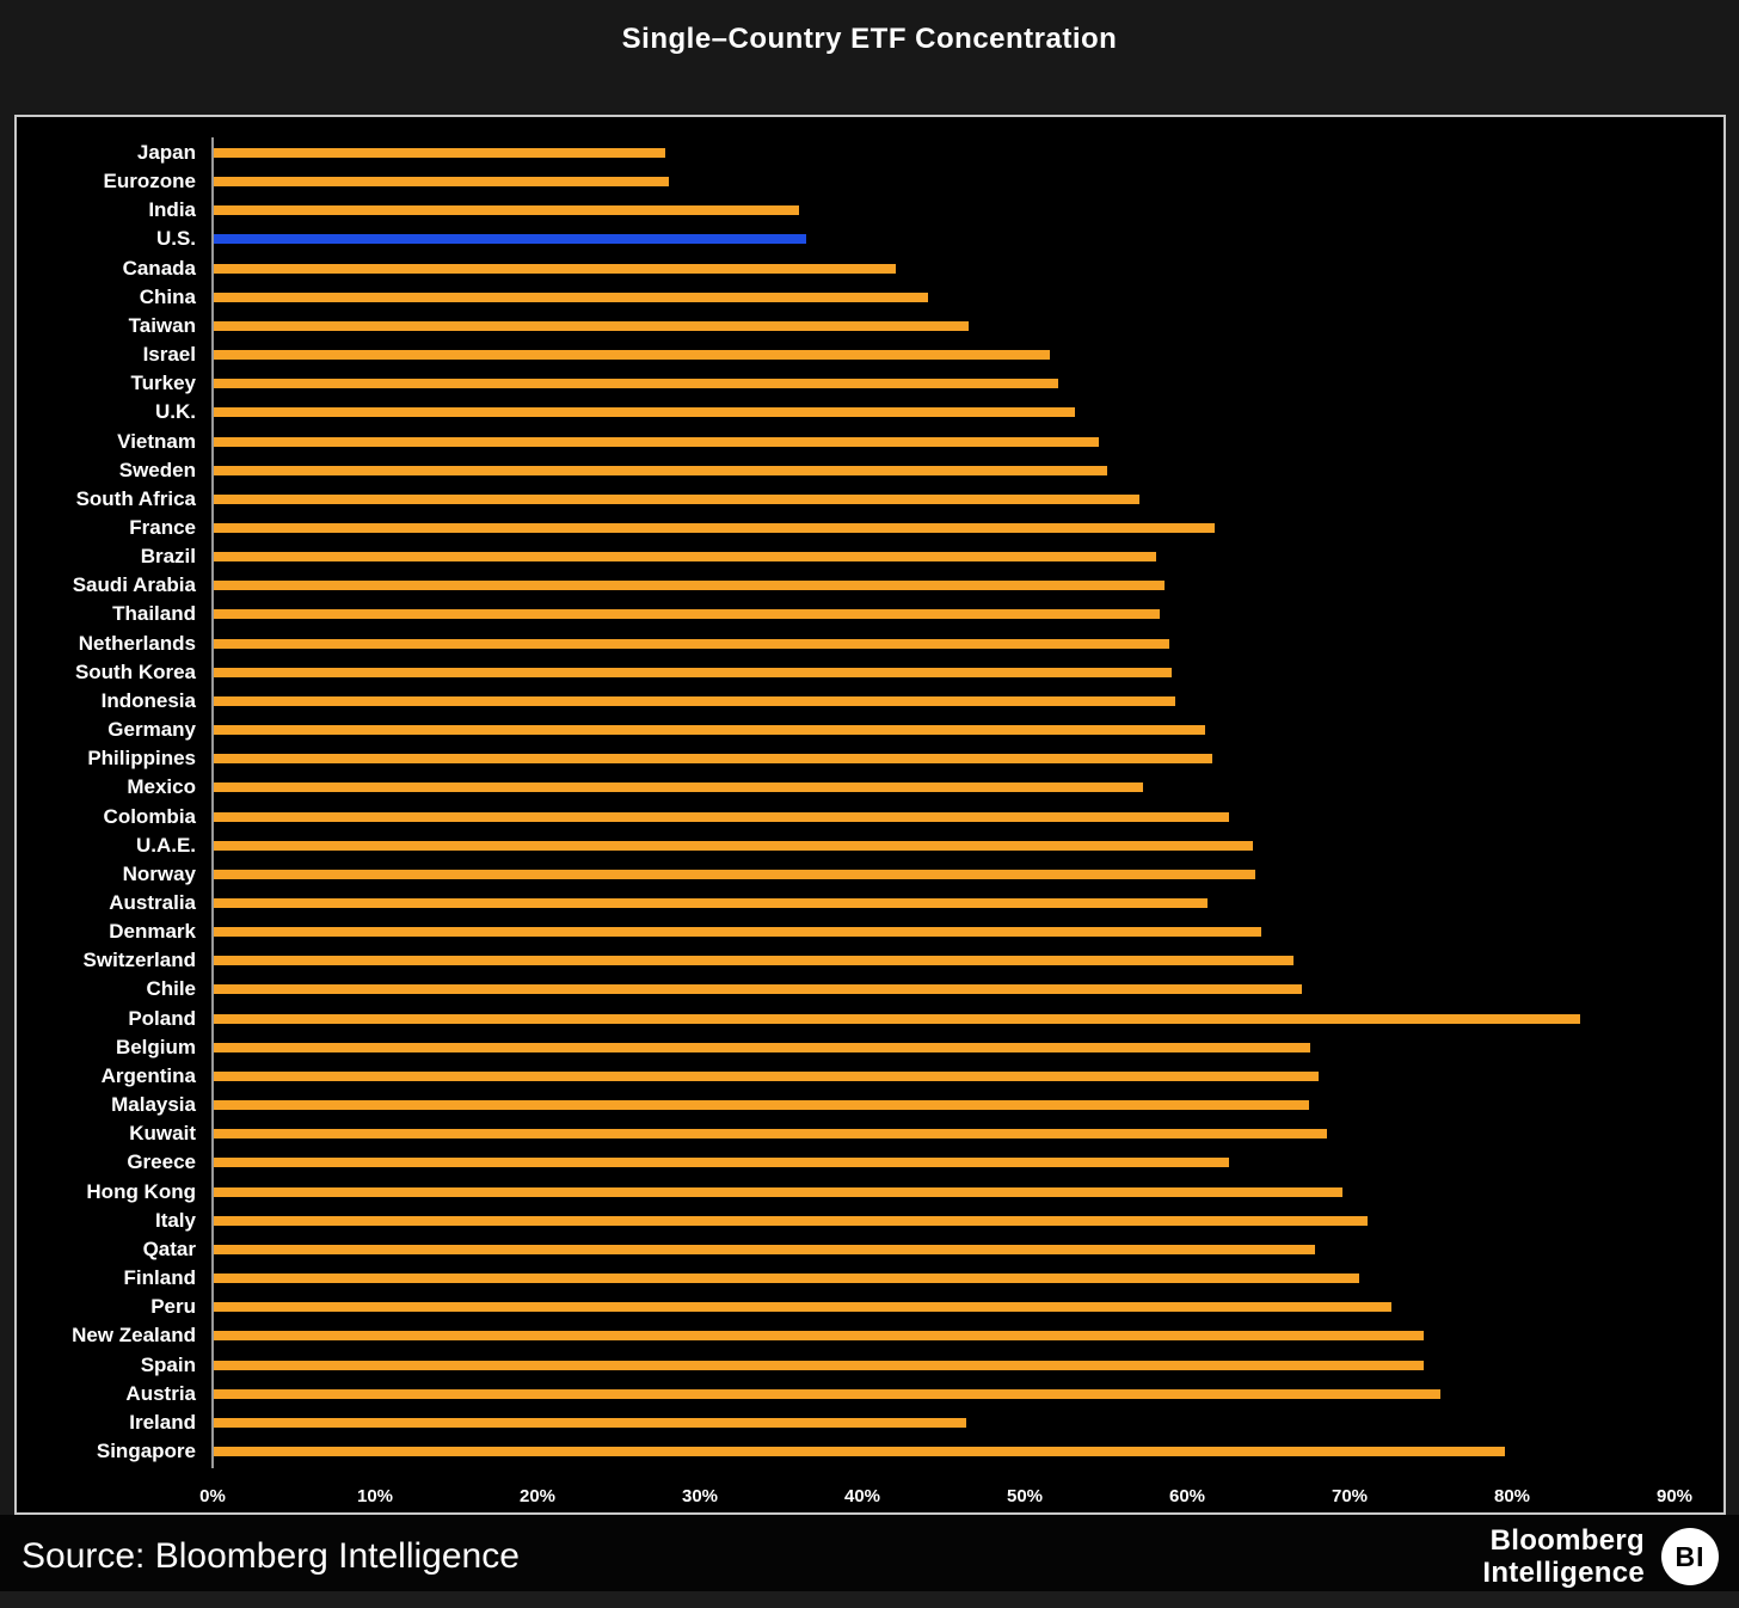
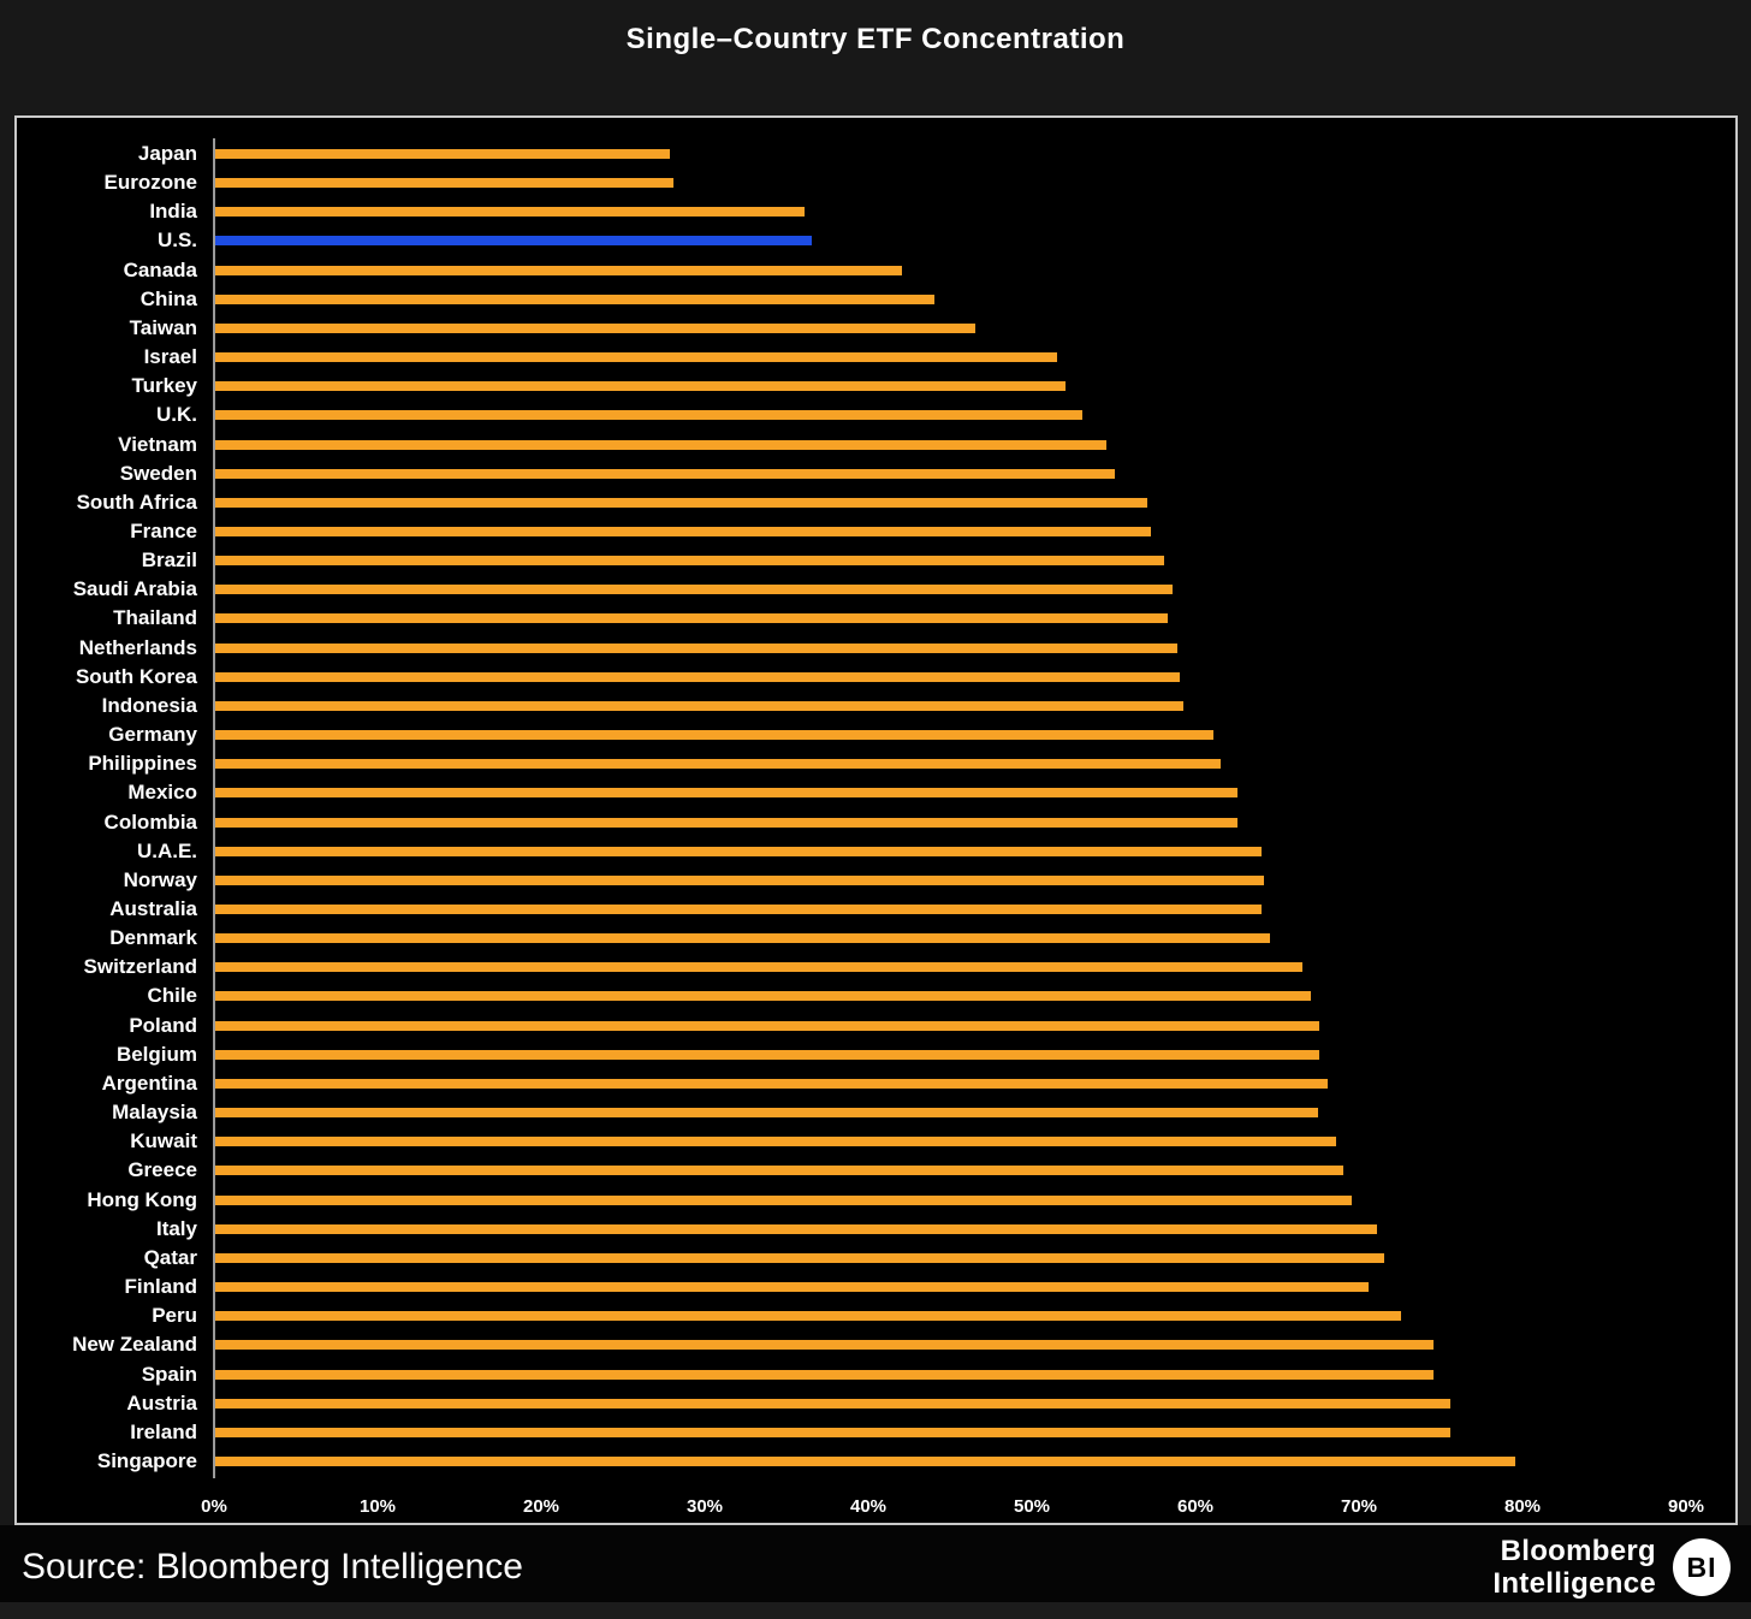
France: 61.6% -> 57.2%
Mexico: 57.2% -> 62.5%
Australia: 61.2% -> 64.0%
Poland: 84.1% -> 67.5%
Greece: 62.5% -> 69.0%
Qatar: 67.8% -> 71.5%
Ireland: 46.3% -> 75.5%
